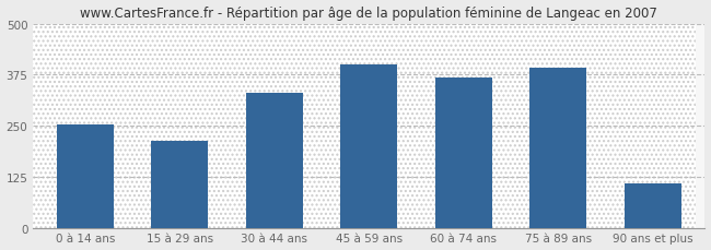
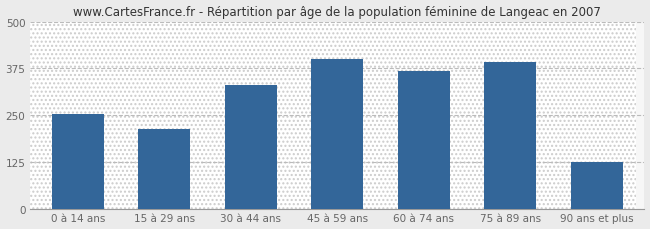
90 ans et plus: 108 -> 125
